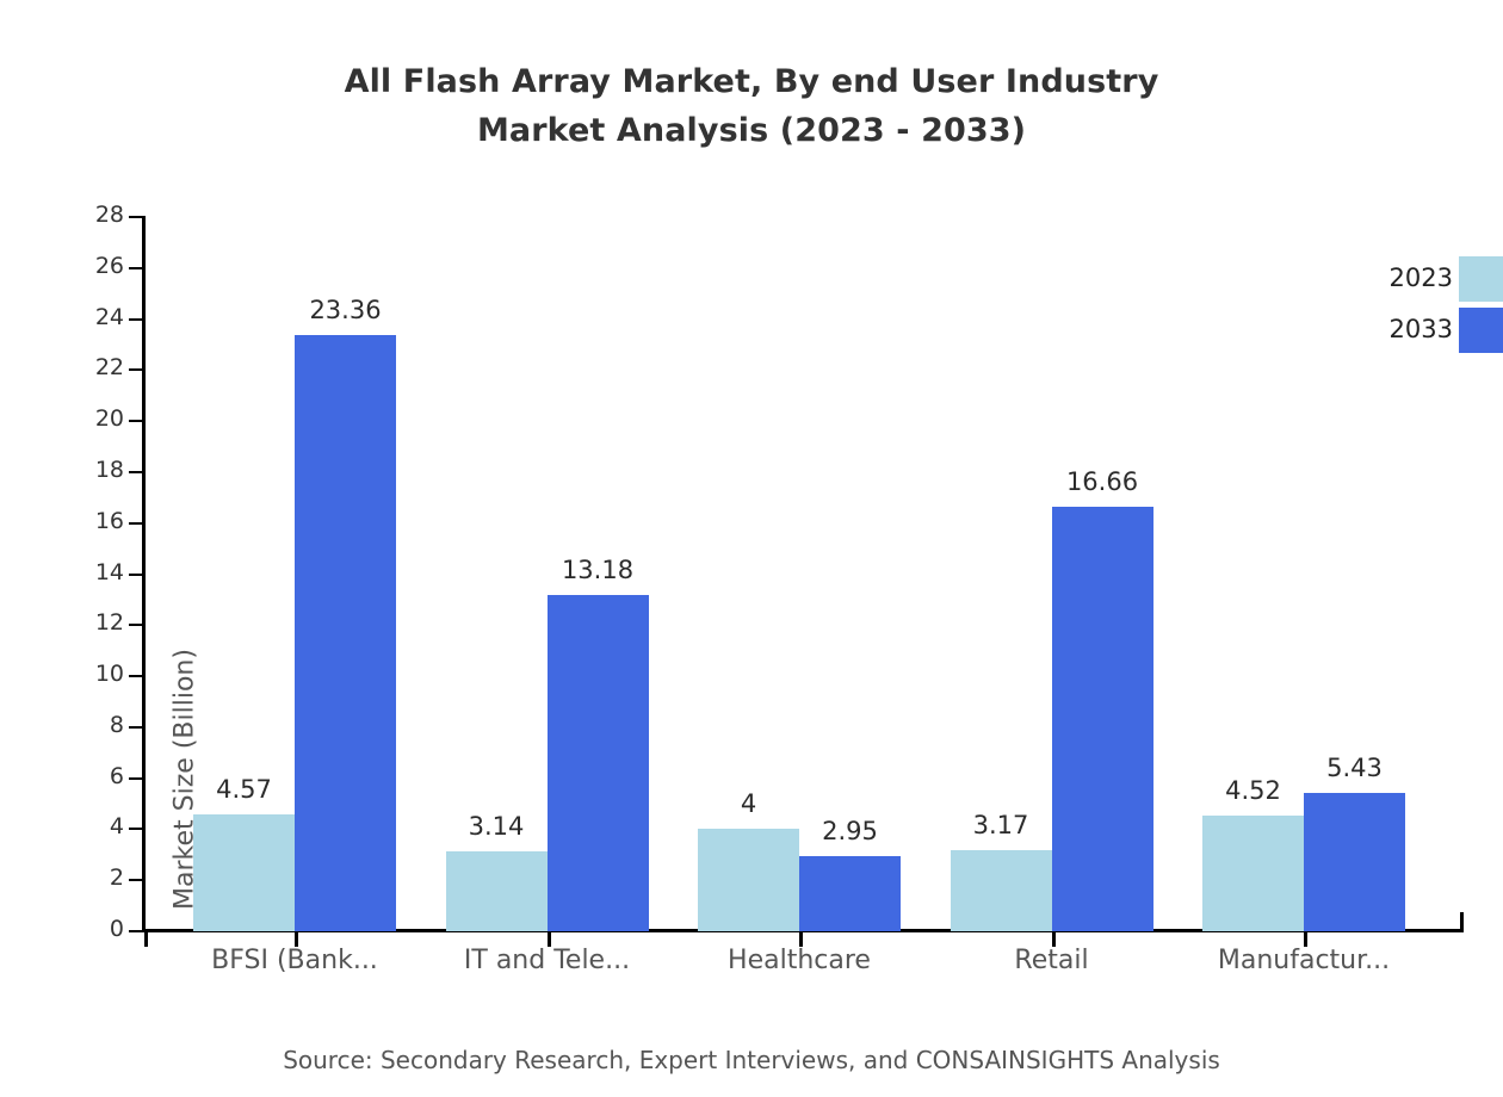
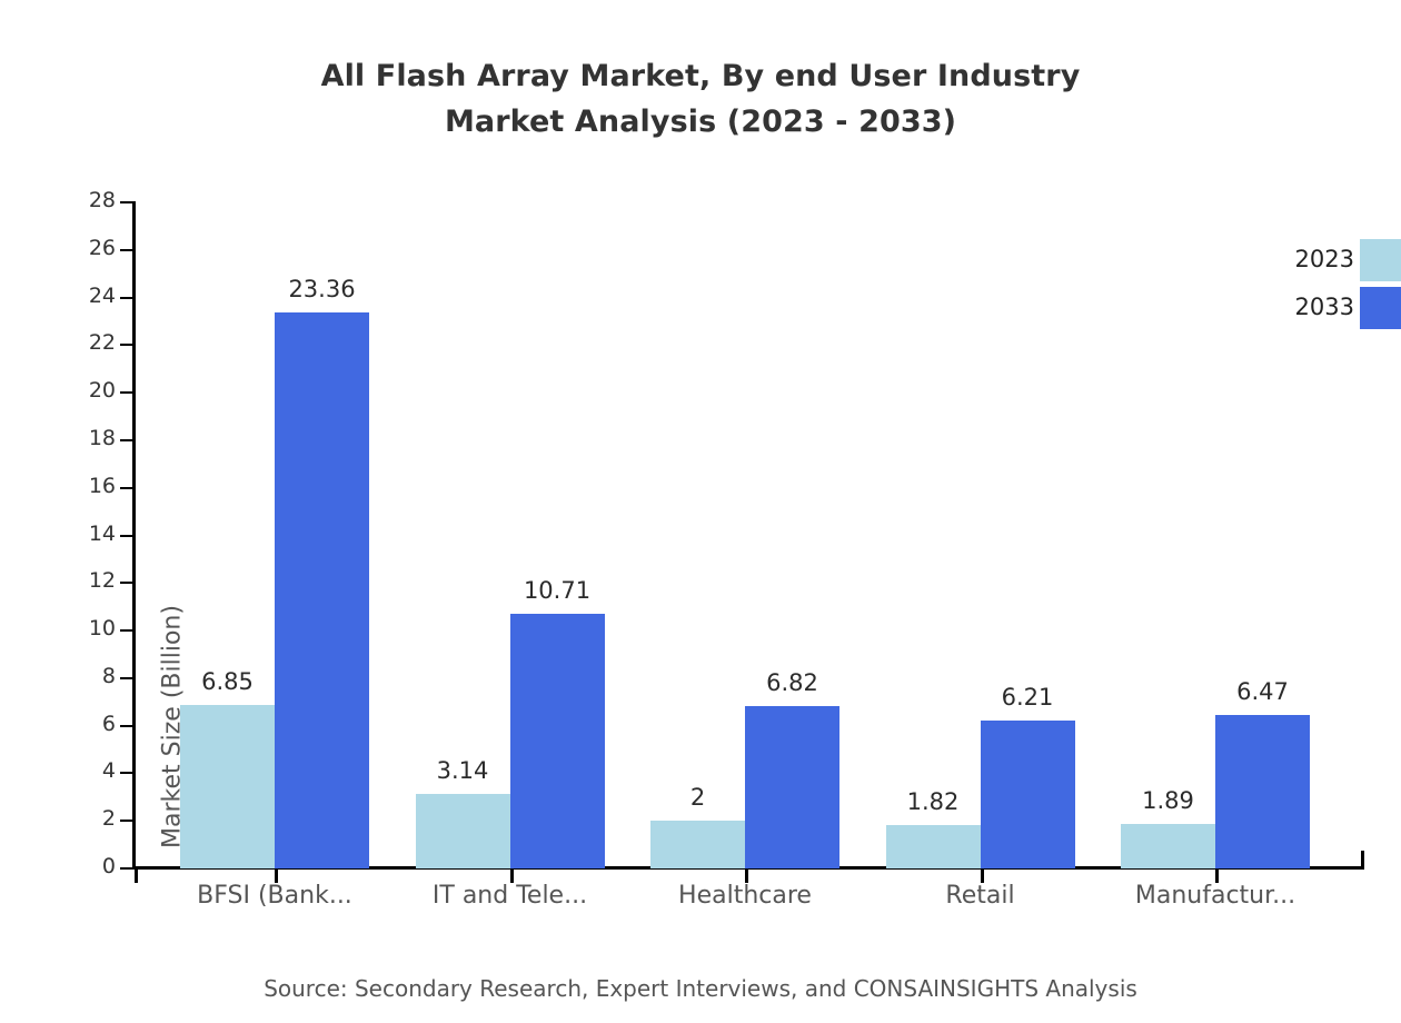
2023/BFSI (Bank...: 4.57 -> 6.85
2033/IT and Tele...: 13.18 -> 10.71
2023/Healthcare: 4 -> 2
2033/Healthcare: 2.95 -> 6.82
2023/Retail: 3.17 -> 1.82
2033/Retail: 16.66 -> 6.21
2023/Manufactur...: 4.52 -> 1.89
2033/Manufactur...: 5.43 -> 6.47
